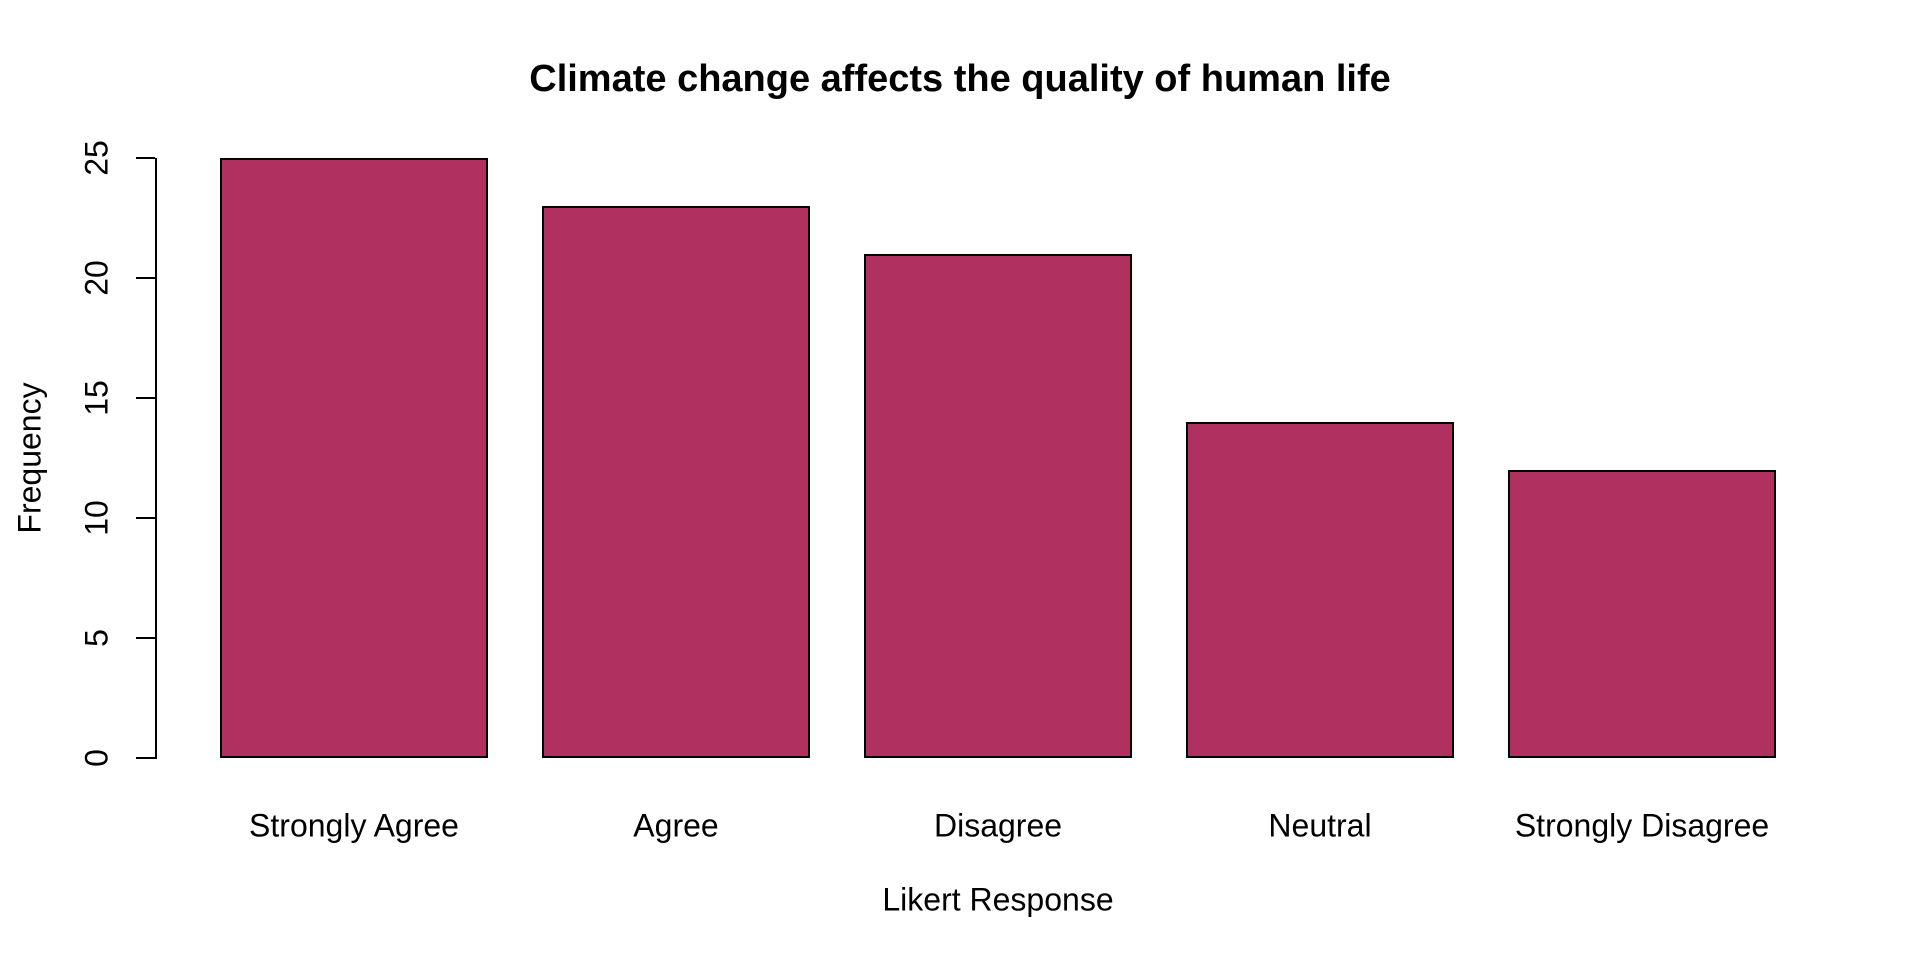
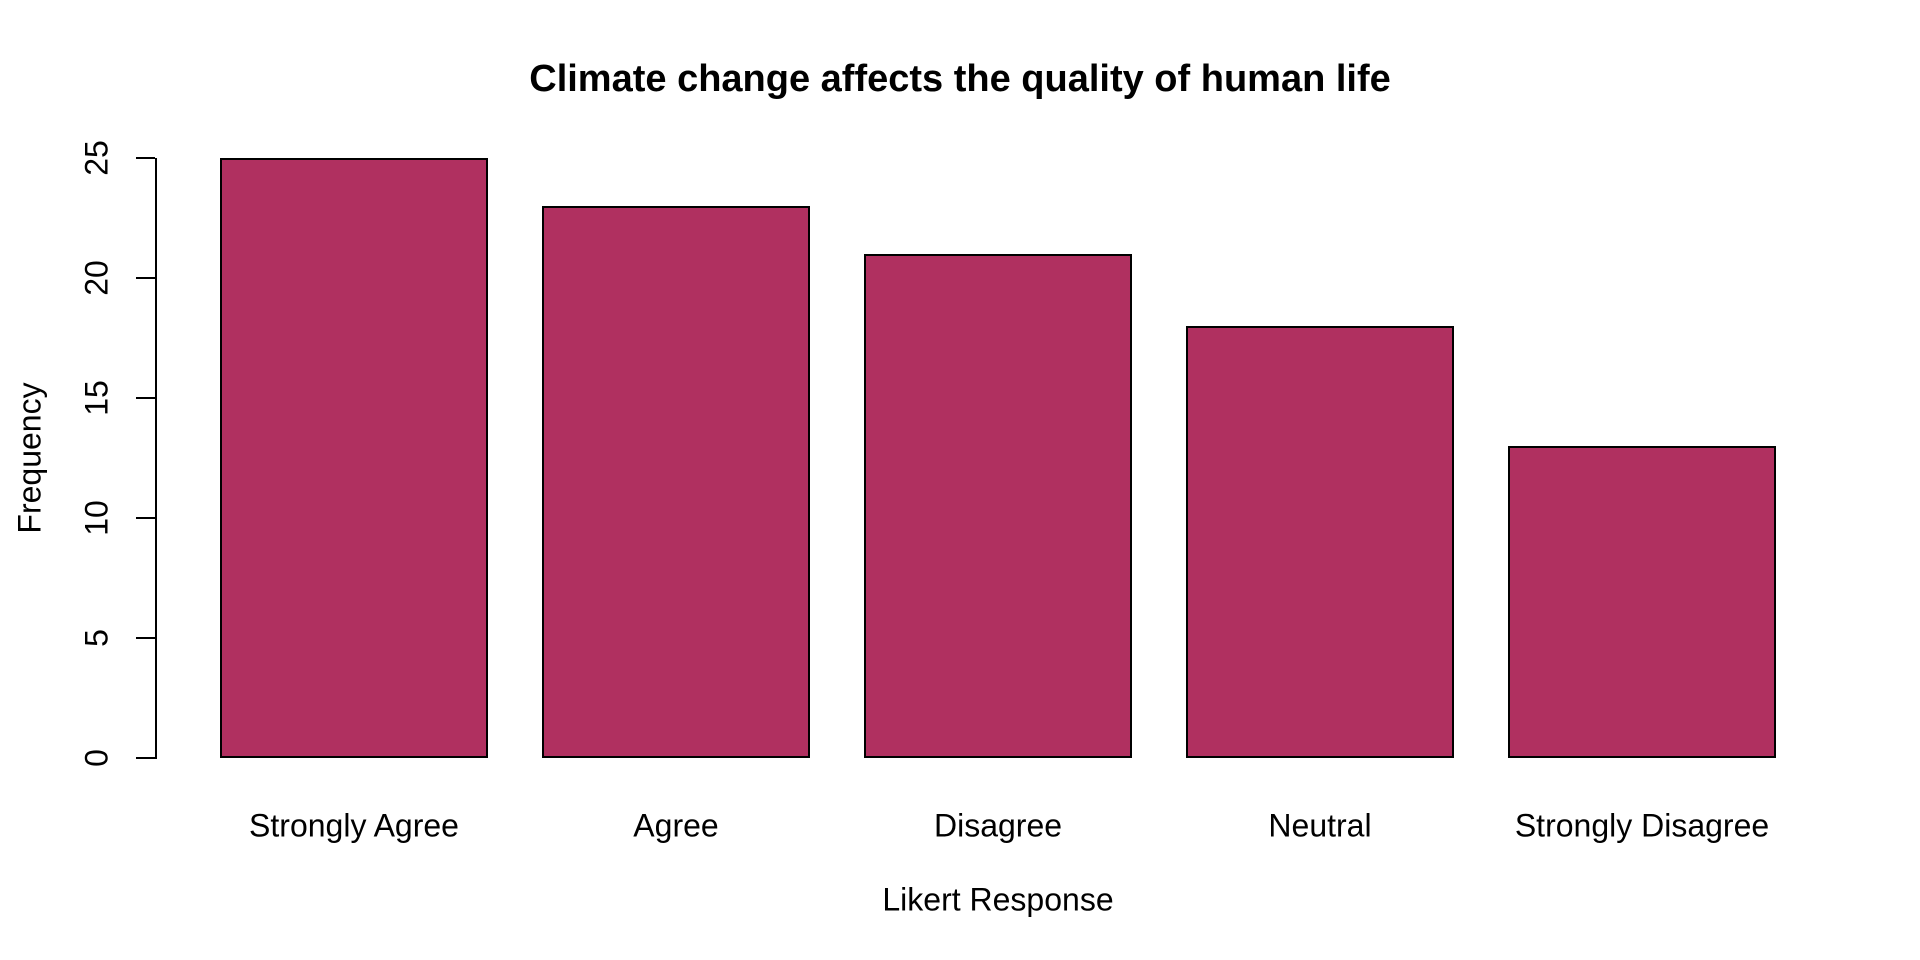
Neutral: 14 -> 18
Strongly Disagree: 12 -> 13
